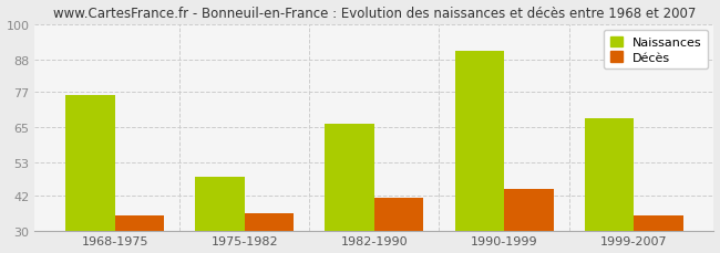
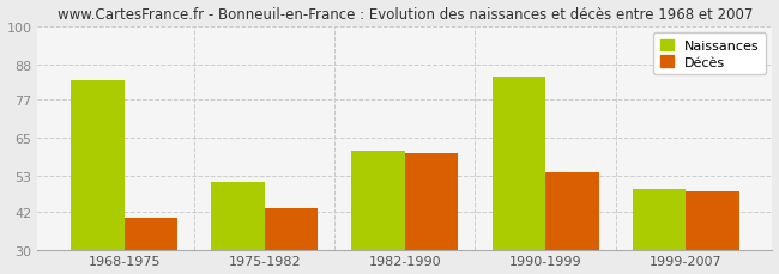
Naissances/1968-1975: 76 -> 83
Décès/1968-1975: 35 -> 40
Naissances/1975-1982: 48 -> 51
Décès/1975-1982: 36 -> 43
Naissances/1982-1990: 66 -> 61
Décès/1982-1990: 41 -> 60
Naissances/1990-1999: 91 -> 84
Décès/1990-1999: 44 -> 54
Naissances/1999-2007: 68 -> 49
Décès/1999-2007: 35 -> 48
